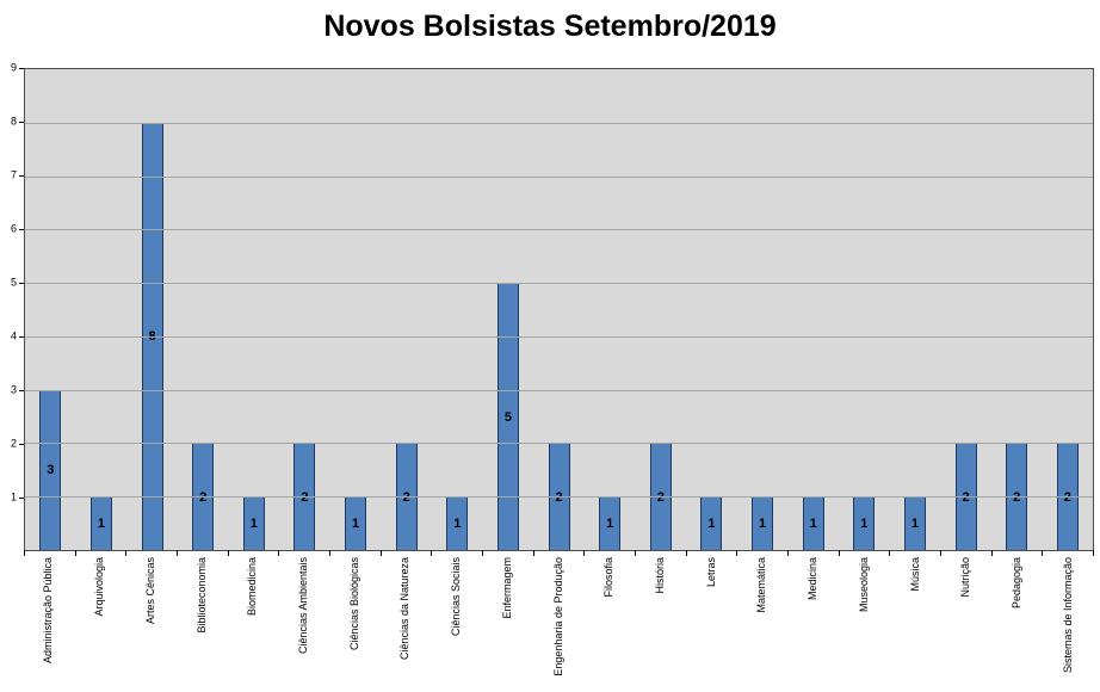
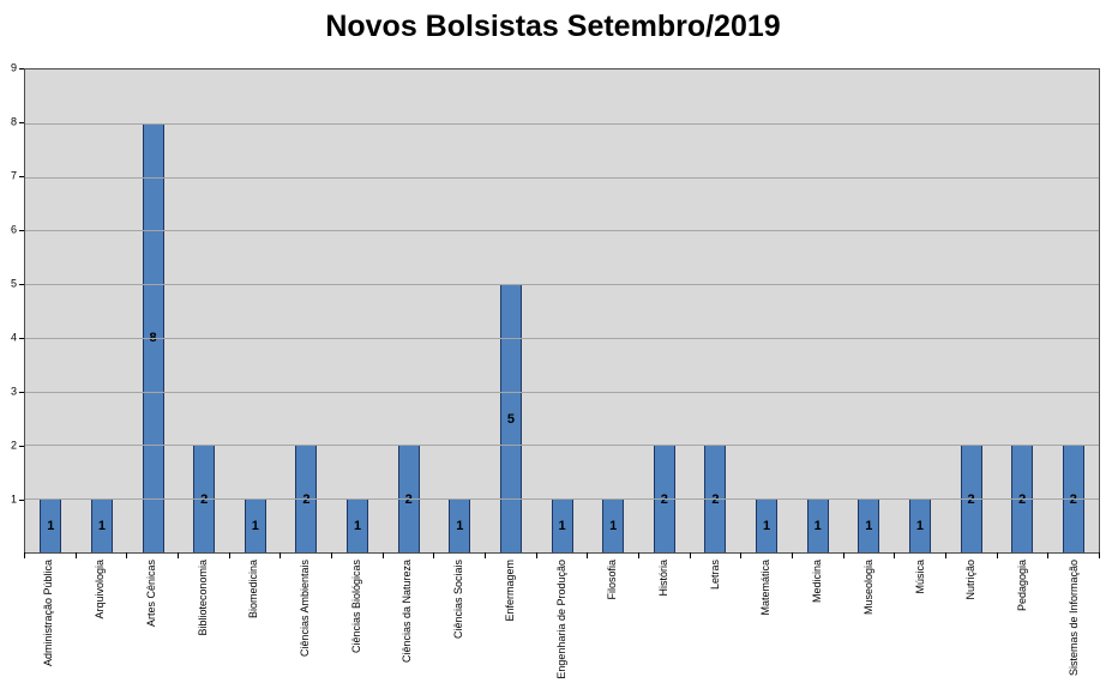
Administração Pública: 3 -> 1
Engenharia de Produção: 2 -> 1
Letras: 1 -> 2
